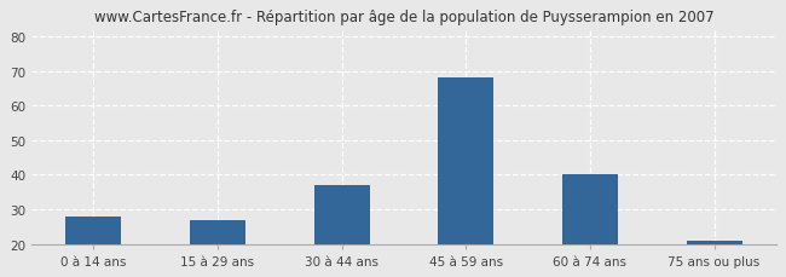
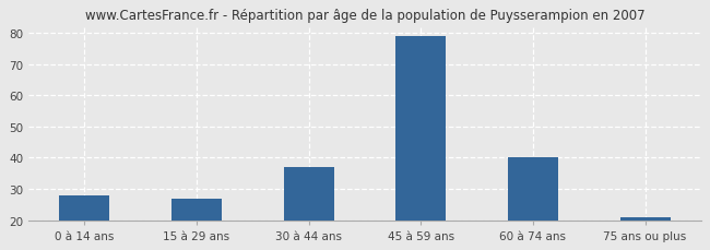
45 à 59 ans: 68 -> 79
